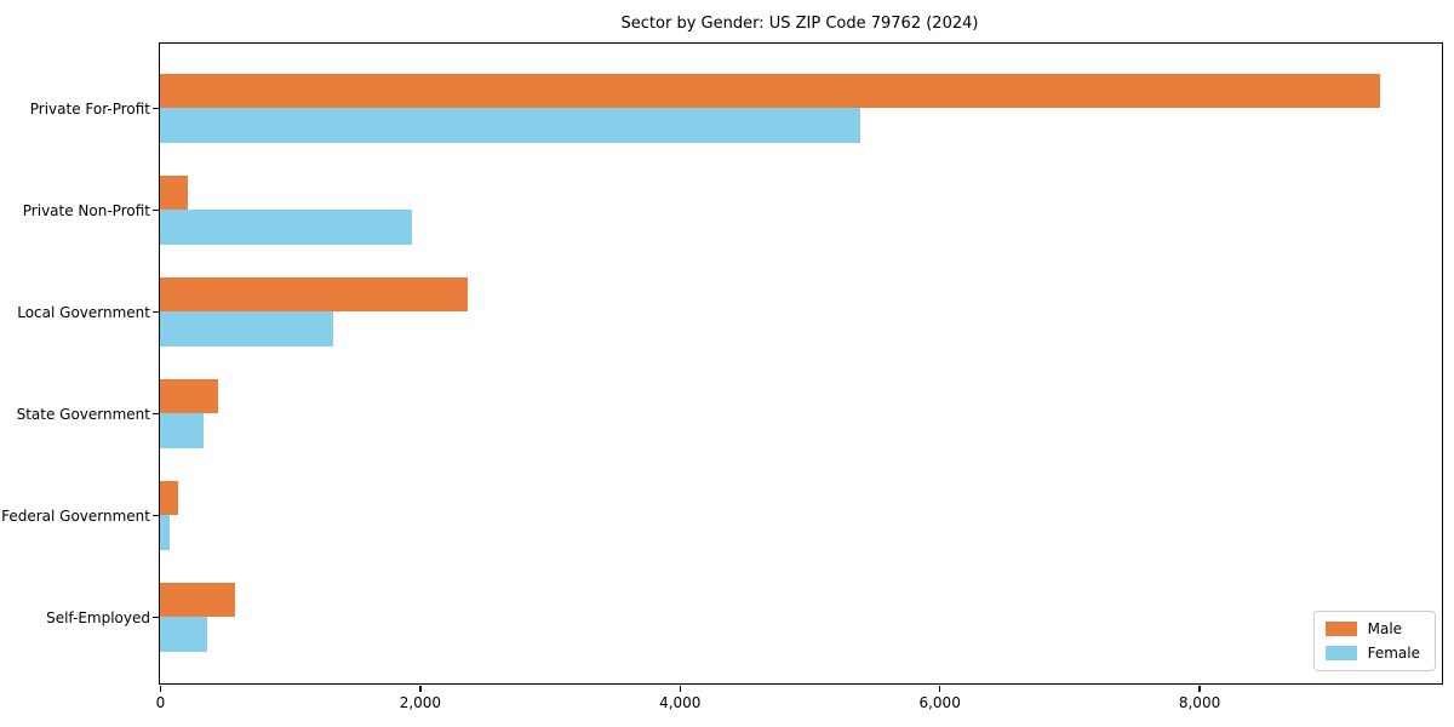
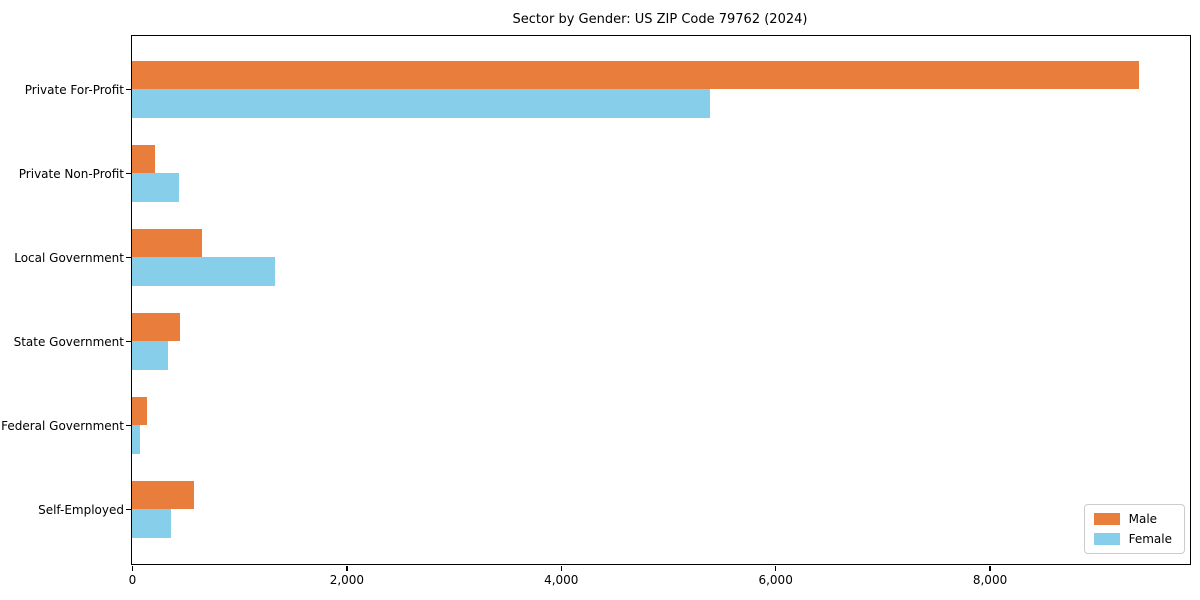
Female/Private Non-Profit: 1940 -> 440
Male/Local Government: 2370 -> 660
